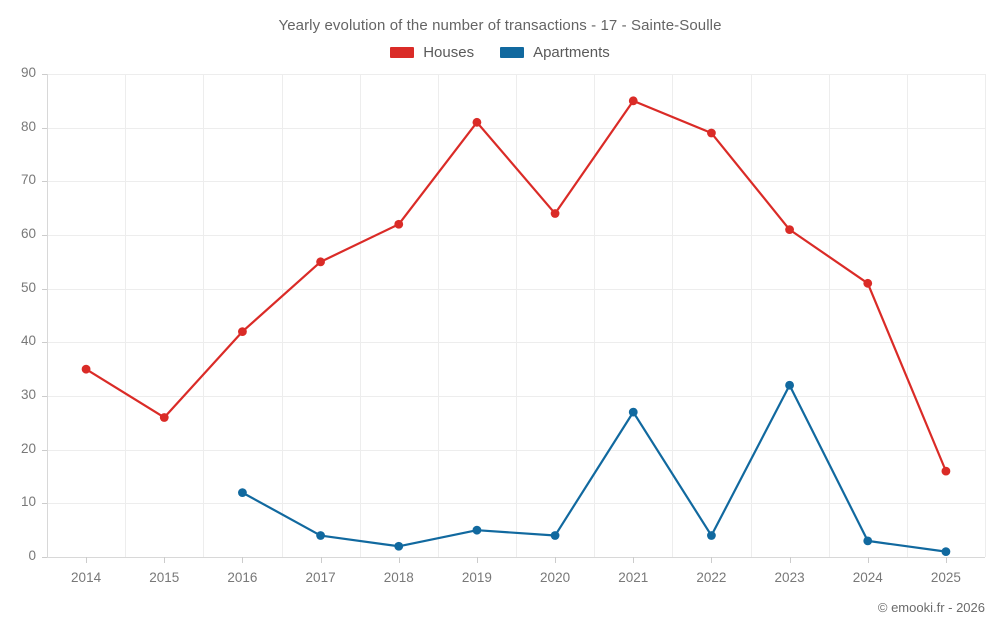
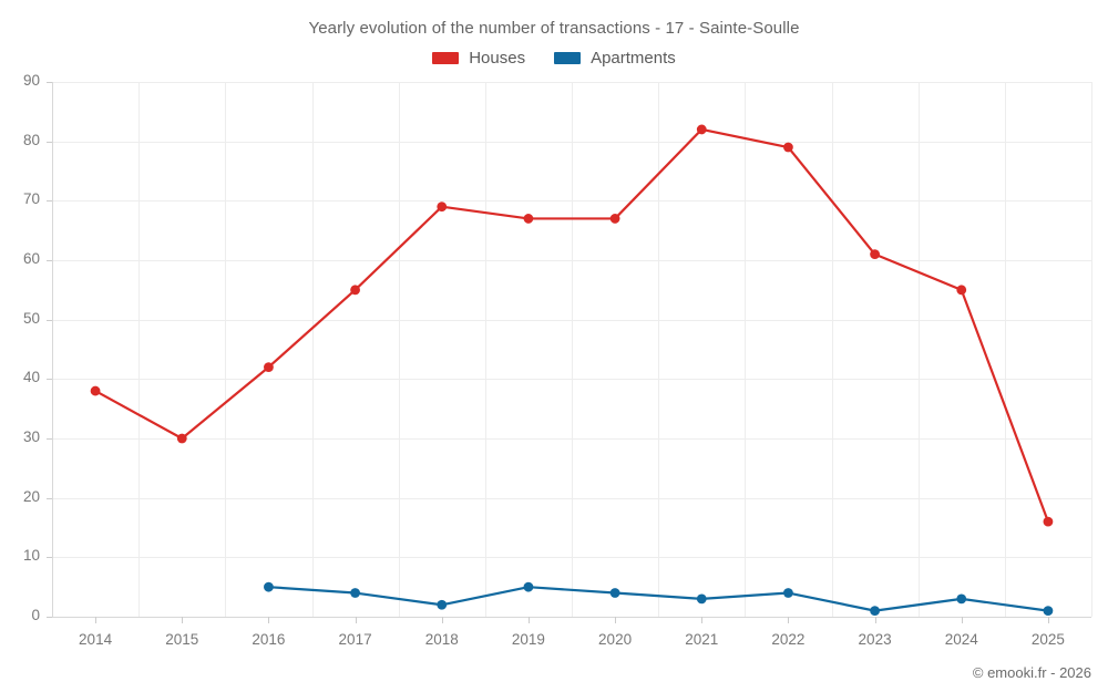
Houses/2014: 35 -> 38
Houses/2015: 26 -> 30
Apartments/2016: 12 -> 5
Houses/2018: 62 -> 69
Houses/2019: 81 -> 67
Houses/2020: 64 -> 67
Houses/2021: 85 -> 82
Apartments/2021: 27 -> 3
Apartments/2023: 32 -> 1
Houses/2024: 51 -> 55
